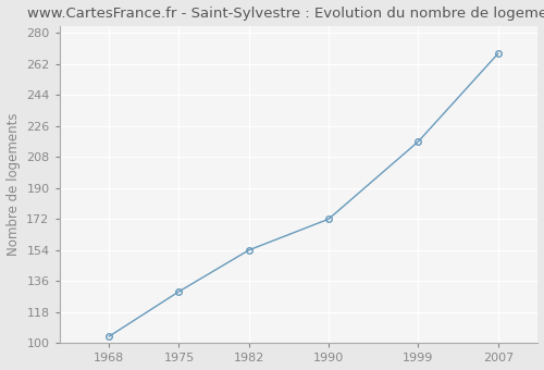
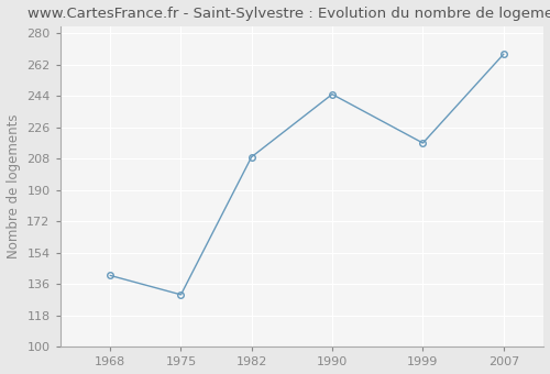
1968: 104 -> 141
1982: 154 -> 209
1990: 172 -> 245
